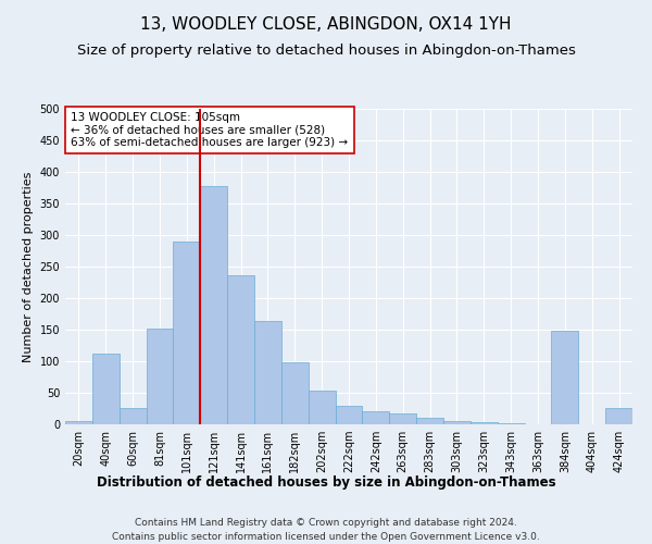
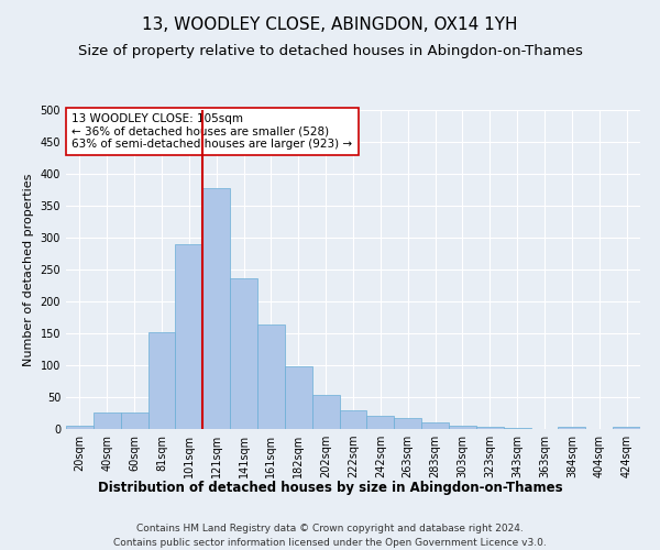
40sqm: 112 -> 26
384sqm: 148 -> 4
424sqm: 26 -> 4
